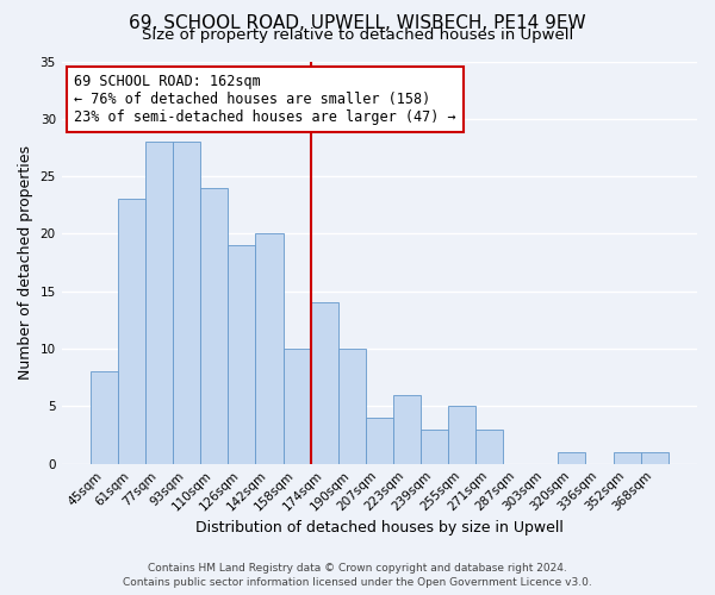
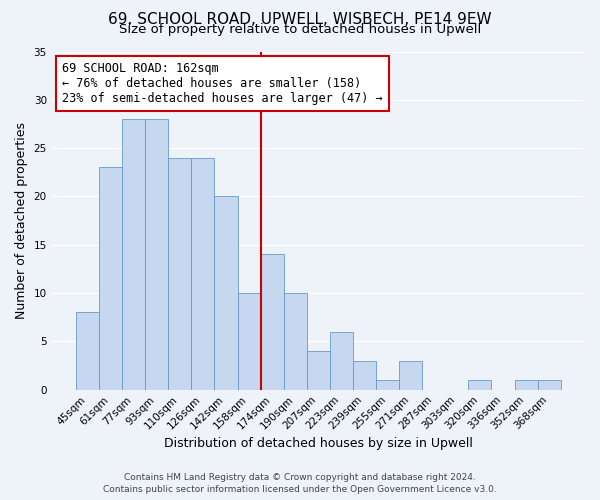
126sqm: 19 -> 24
255sqm: 5 -> 1
